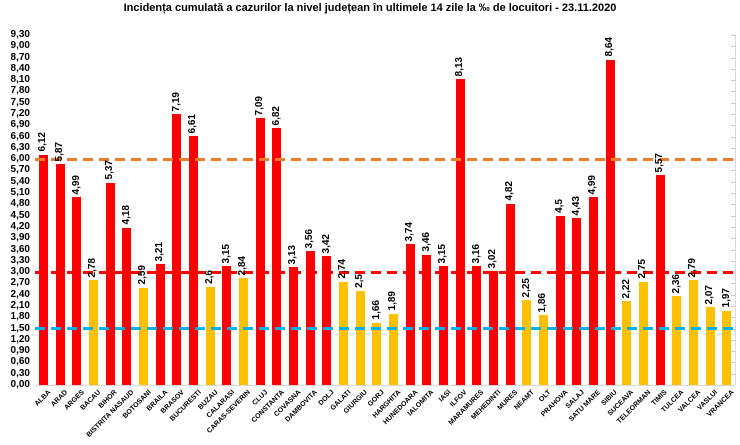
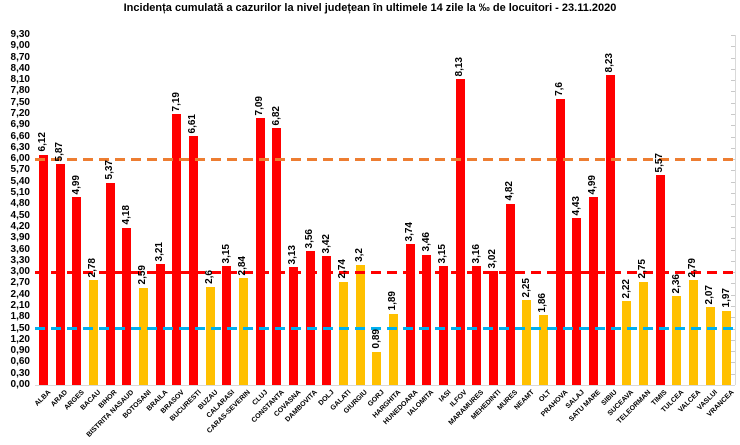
GIURGIU: 2,5 -> 3,2
GORJ: 1,66 -> 0,89
PRAHOVA: 4,5 -> 7,6
SIBIU: 8,64 -> 8,23
